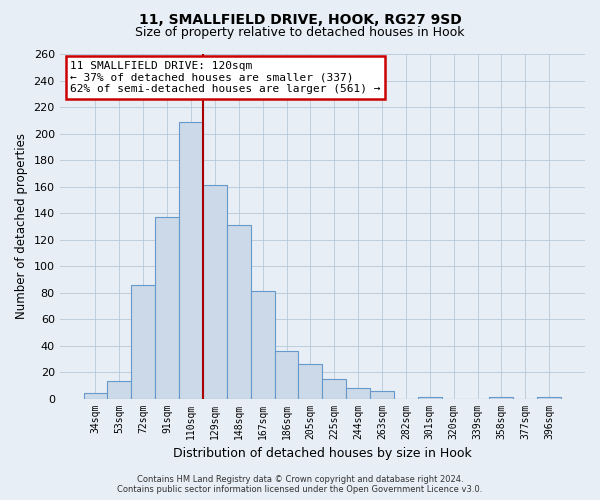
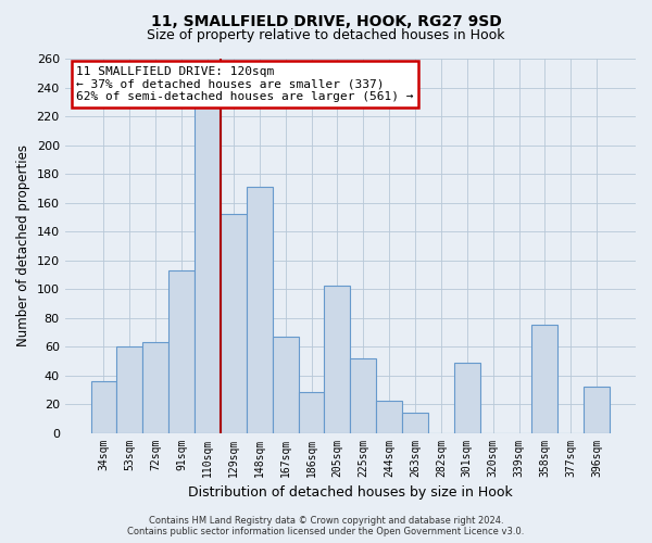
34sqm: 4 -> 36
53sqm: 13 -> 60
72sqm: 86 -> 63
91sqm: 137 -> 113
110sqm: 209 -> 227
129sqm: 161 -> 152
148sqm: 131 -> 171
167sqm: 81 -> 67
186sqm: 36 -> 28
205sqm: 26 -> 102
225sqm: 15 -> 52
244sqm: 8 -> 22
263sqm: 6 -> 14
301sqm: 1 -> 49
358sqm: 1 -> 75
396sqm: 1 -> 32
